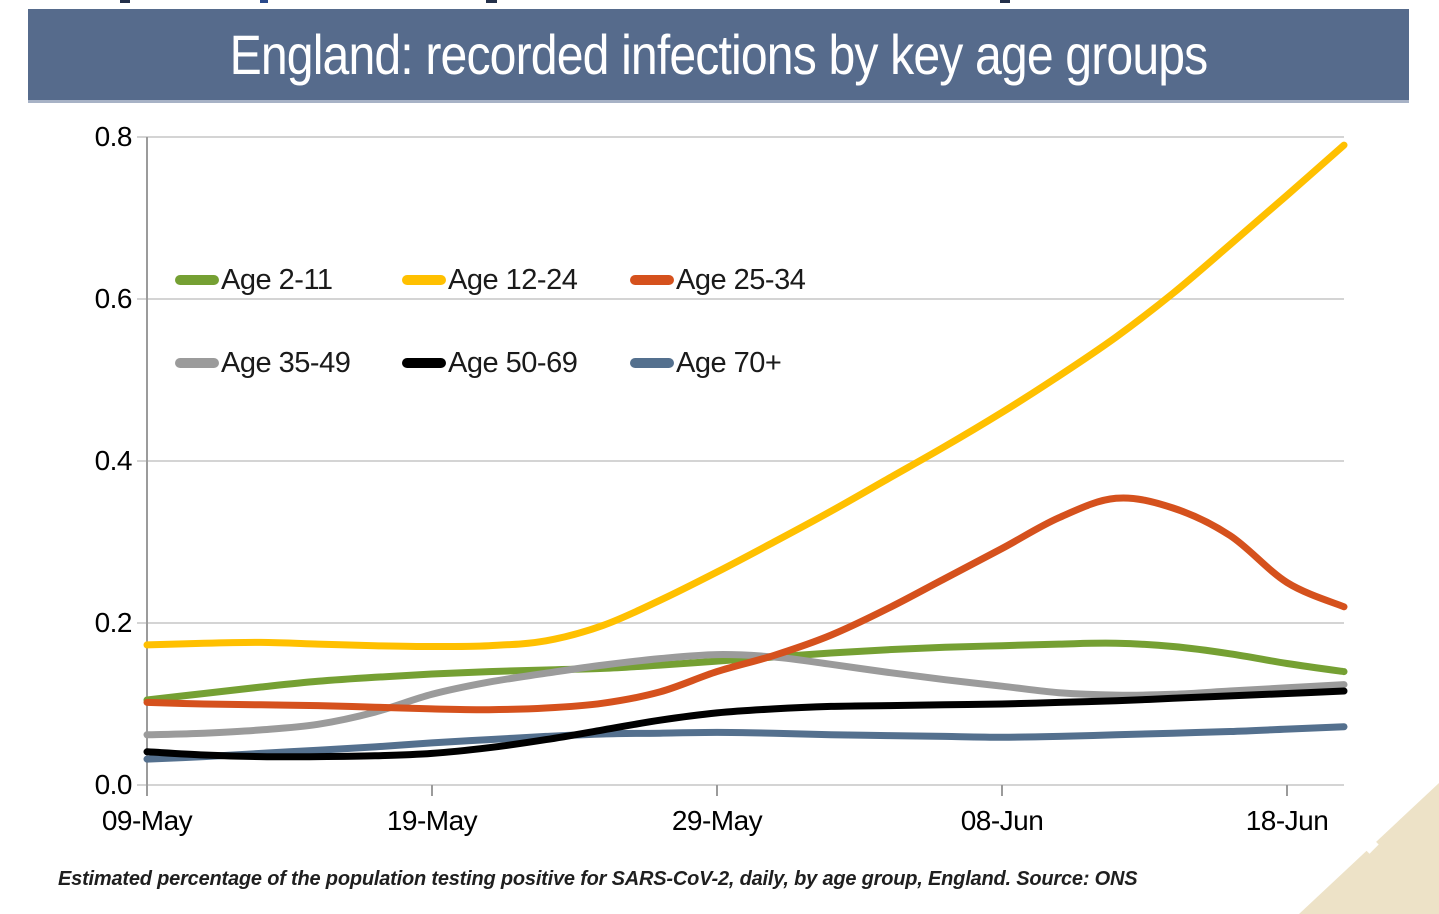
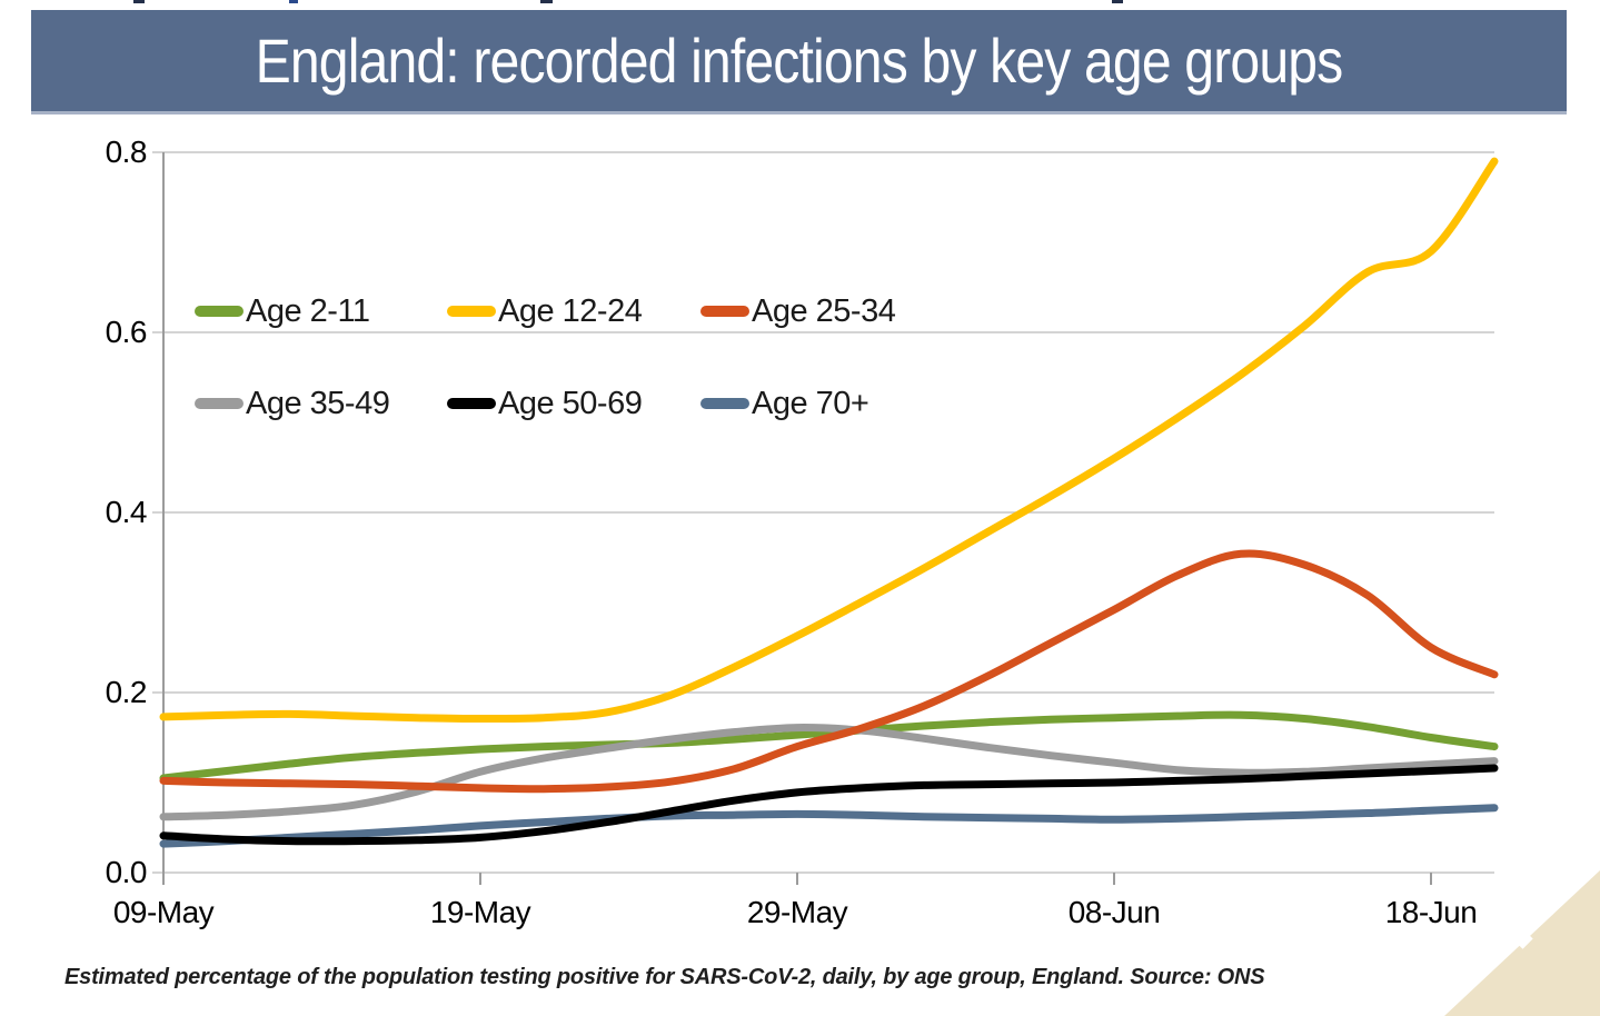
Age 12-24/18-Jun: 0.73 -> 0.69
